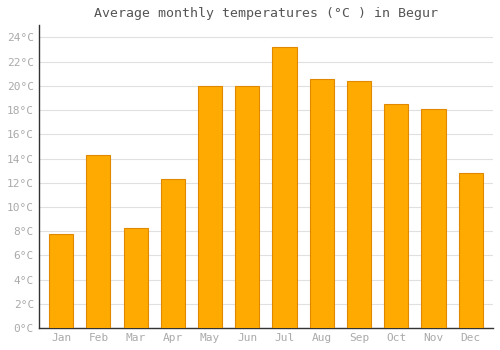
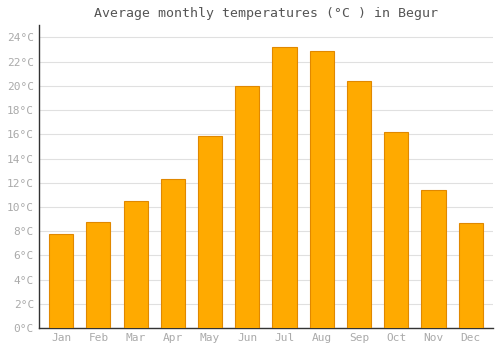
Feb: 14.3°C -> 8.8°C
Mar: 8.3°C -> 10.5°C
May: 20.0°C -> 15.9°C
Aug: 20.6°C -> 22.9°C
Oct: 18.5°C -> 16.2°C
Nov: 18.1°C -> 11.4°C
Dec: 12.8°C -> 8.7°C
